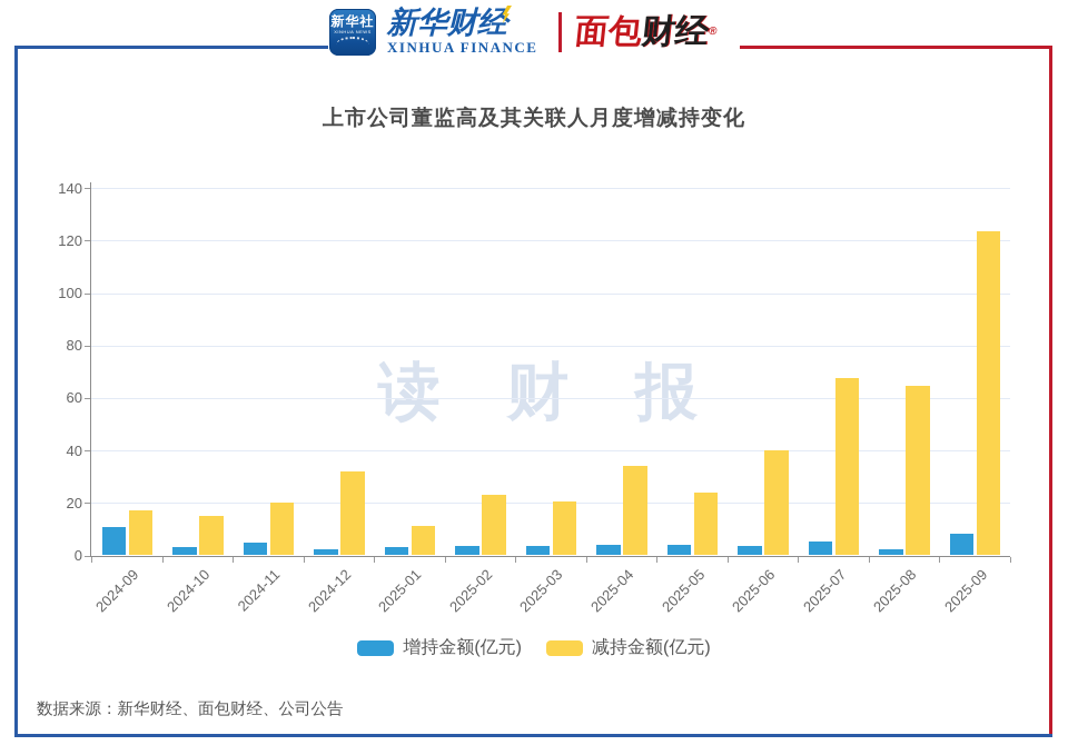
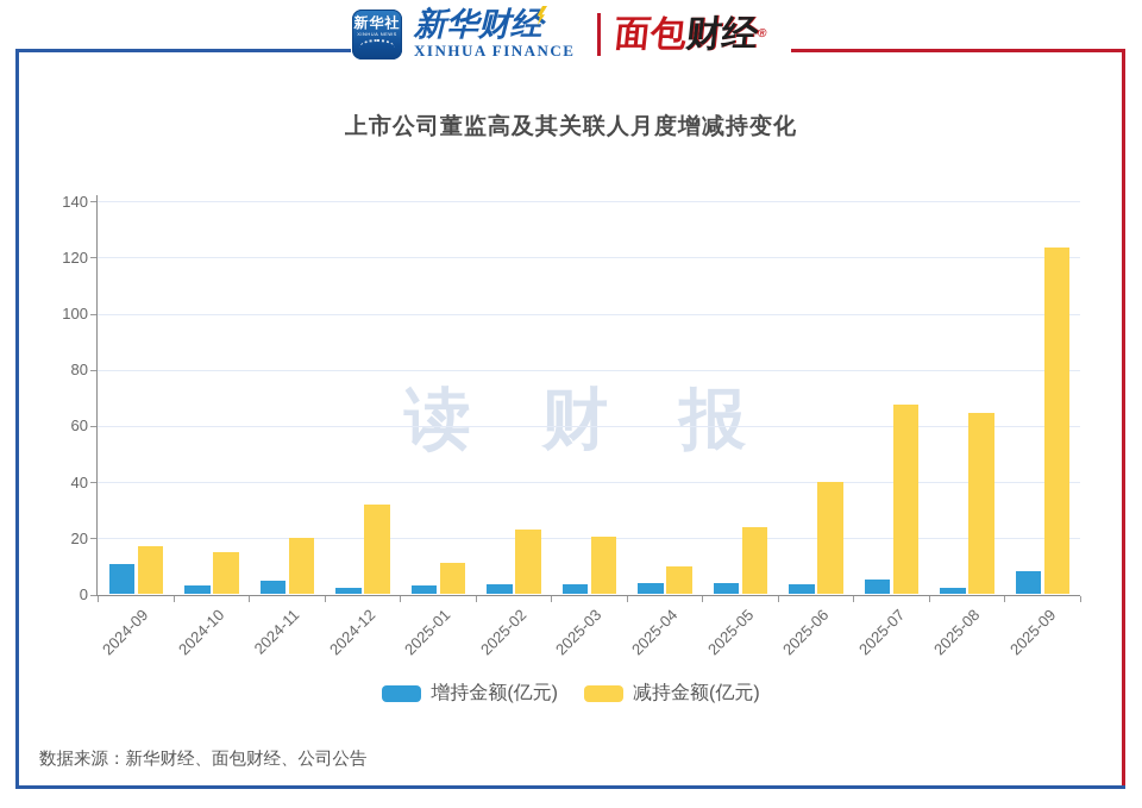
减持金额(亿元)/2025-04: 34 -> 10
